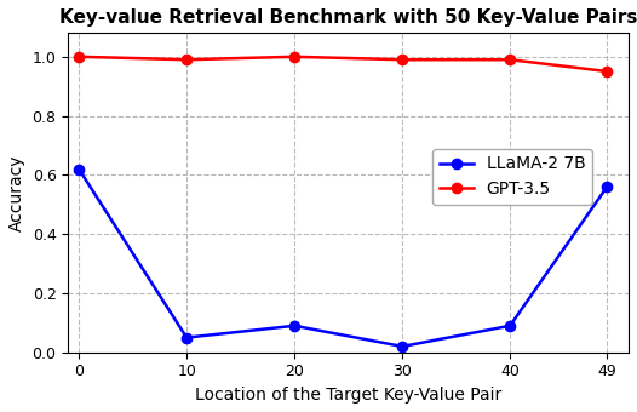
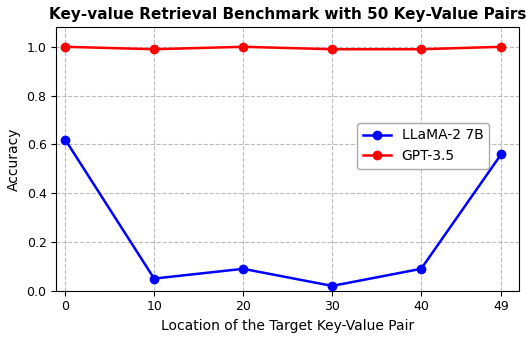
GPT-3.5/49: 0.95 -> 1.00
